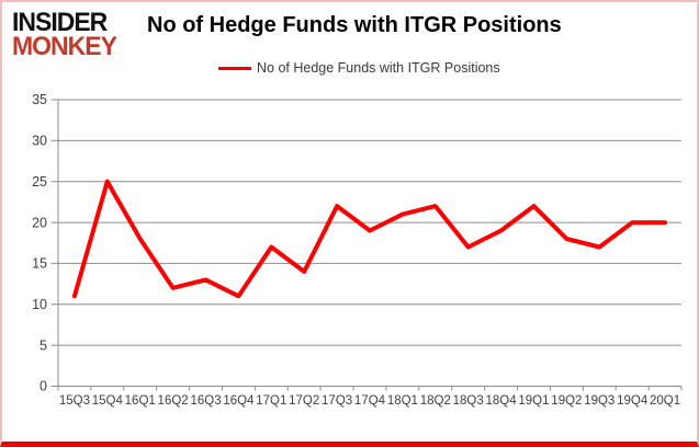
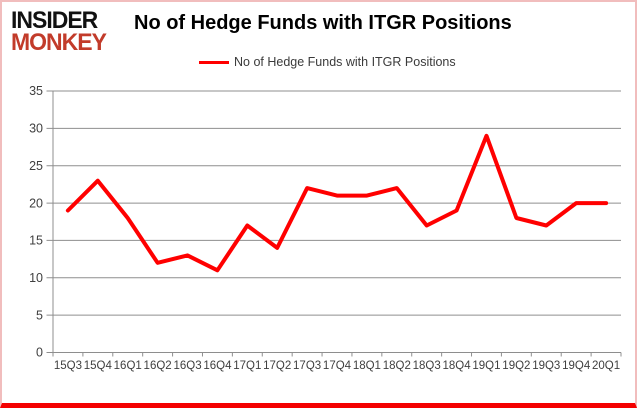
15Q3: 11 -> 19
15Q4: 25 -> 23
17Q4: 19 -> 21
19Q1: 22 -> 29
